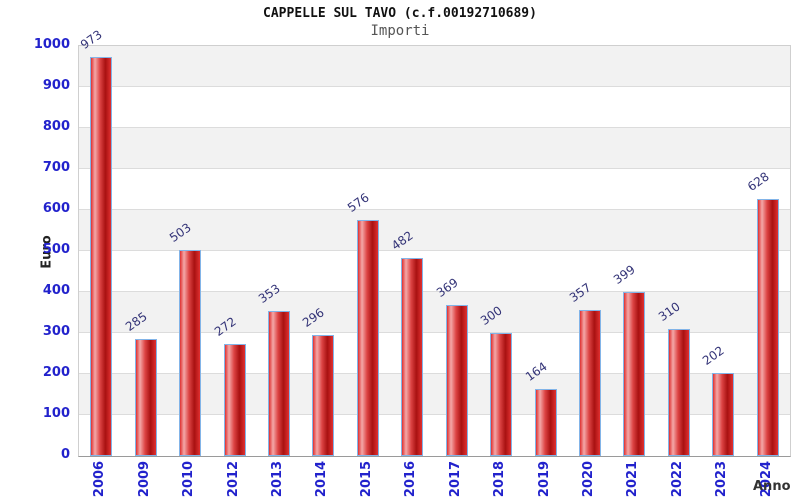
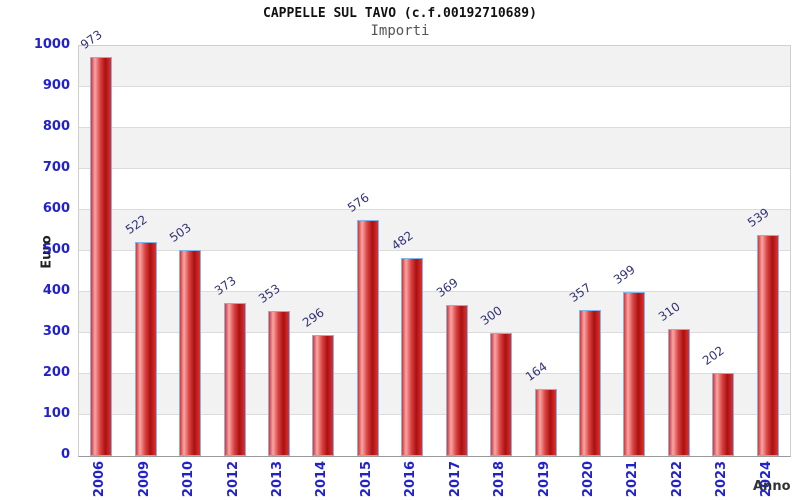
2009: 285 -> 522
2012: 272 -> 373
2024: 628 -> 539
